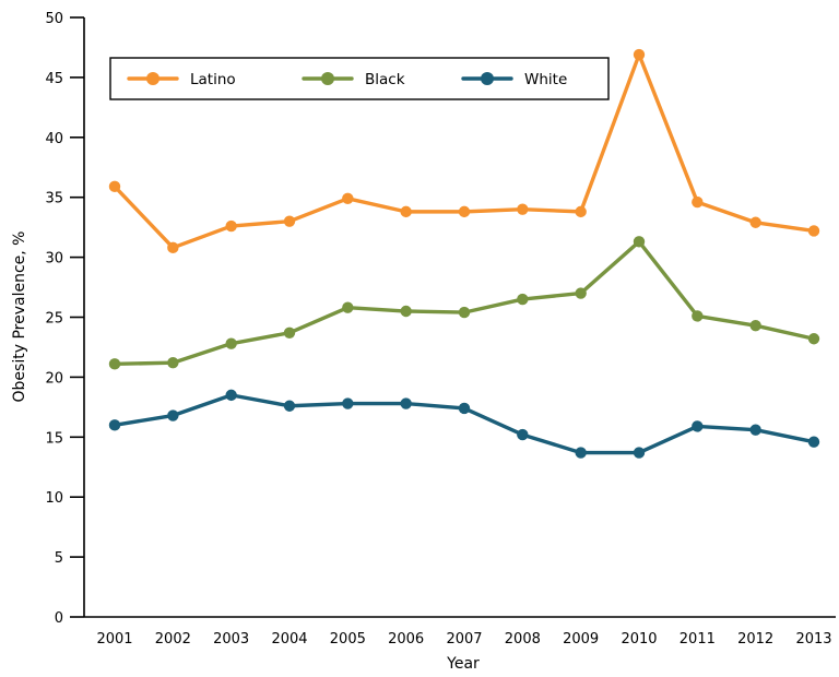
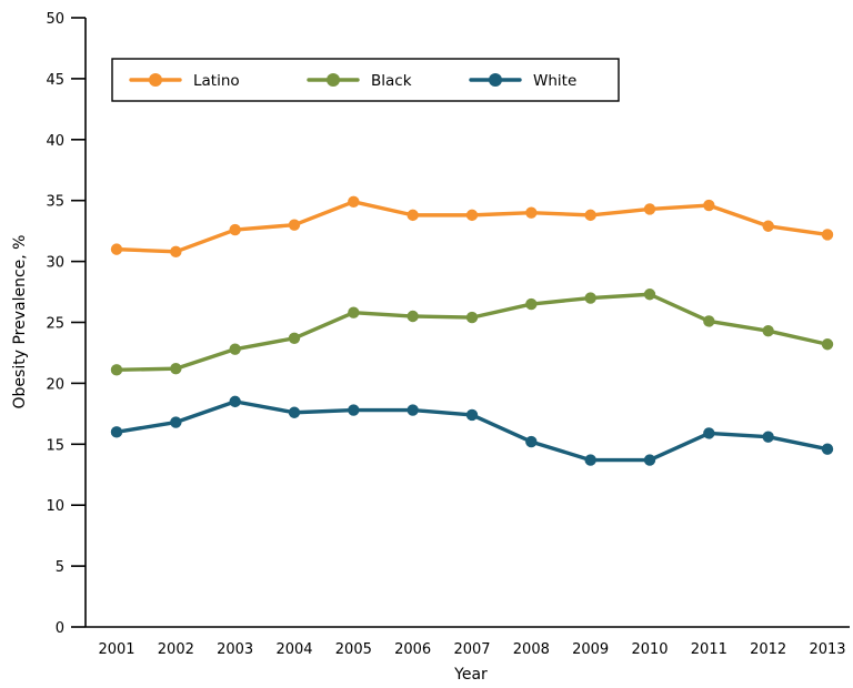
Latino/2001: 35.9 -> 31.0
Latino/2010: 46.9 -> 34.3
Black/2010: 31.3 -> 27.3
